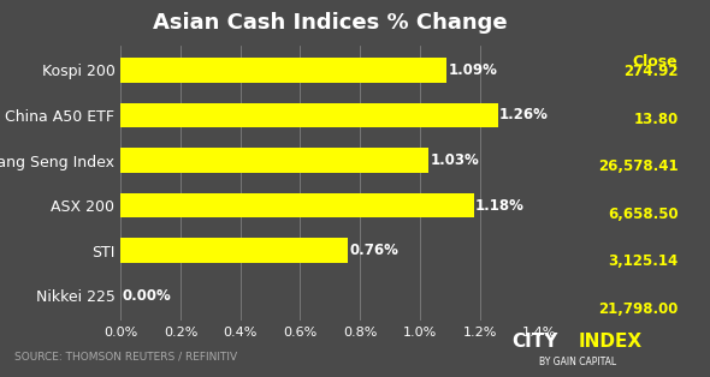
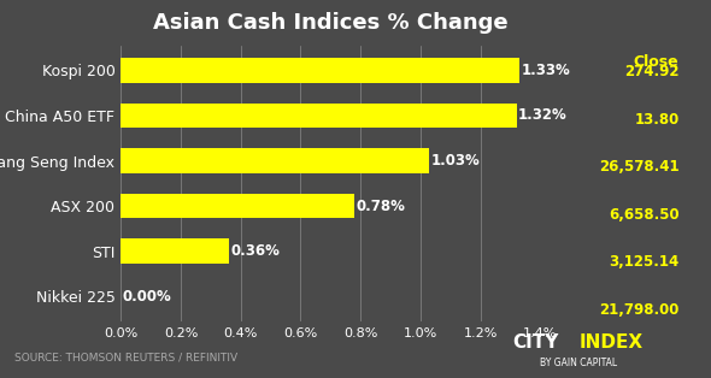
Kospi 200: 1.09% -> 1.33%
China A50 ETF: 1.26% -> 1.32%
ASX 200: 1.18% -> 0.78%
STI: 0.76% -> 0.36%
